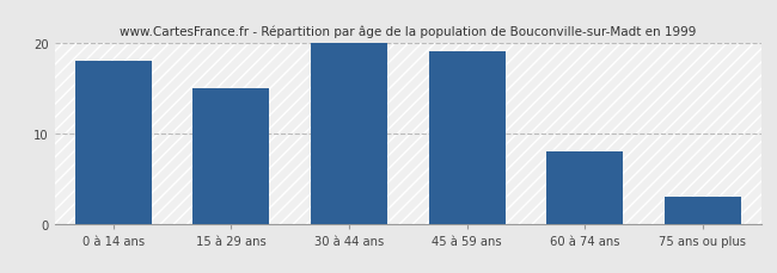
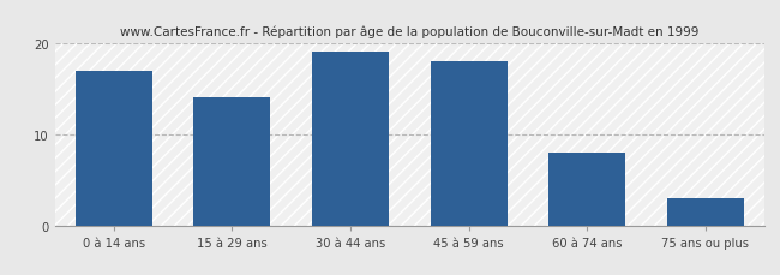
0 à 14 ans: 18 -> 17
15 à 29 ans: 15 -> 14
30 à 44 ans: 20 -> 19
45 à 59 ans: 19 -> 18
